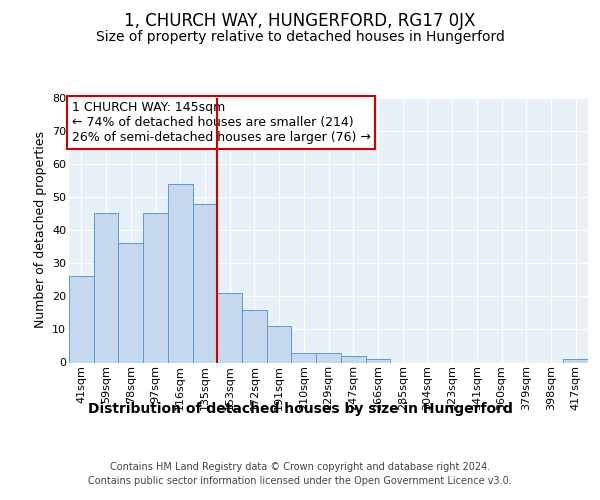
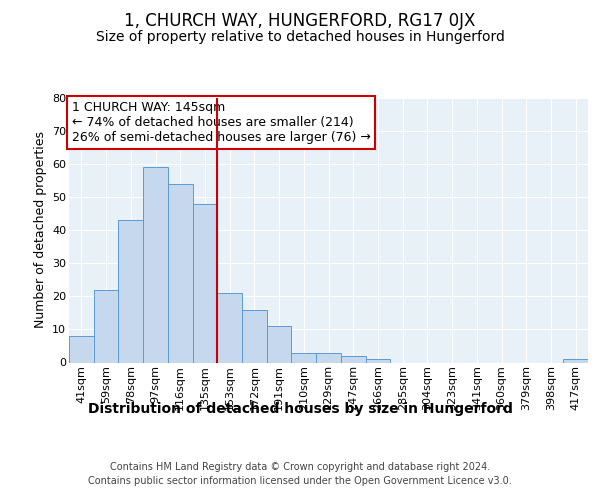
41sqm: 26 -> 8
59sqm: 45 -> 22
78sqm: 36 -> 43
97sqm: 45 -> 59
